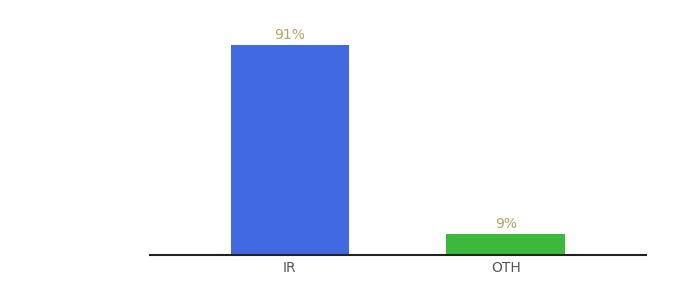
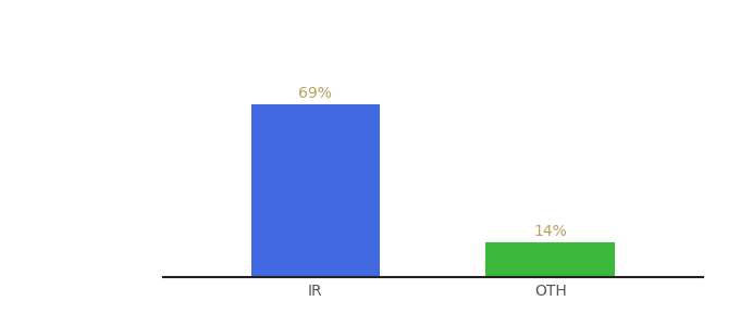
IR: 91% -> 69%
OTH: 9% -> 14%
